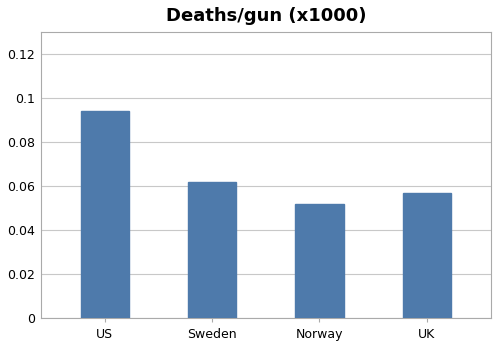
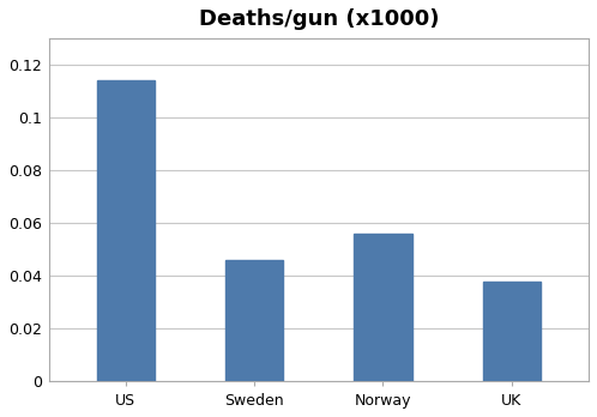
US: 0.094 -> 0.114
Sweden: 0.062 -> 0.046
Norway: 0.052 -> 0.056
UK: 0.057 -> 0.038
